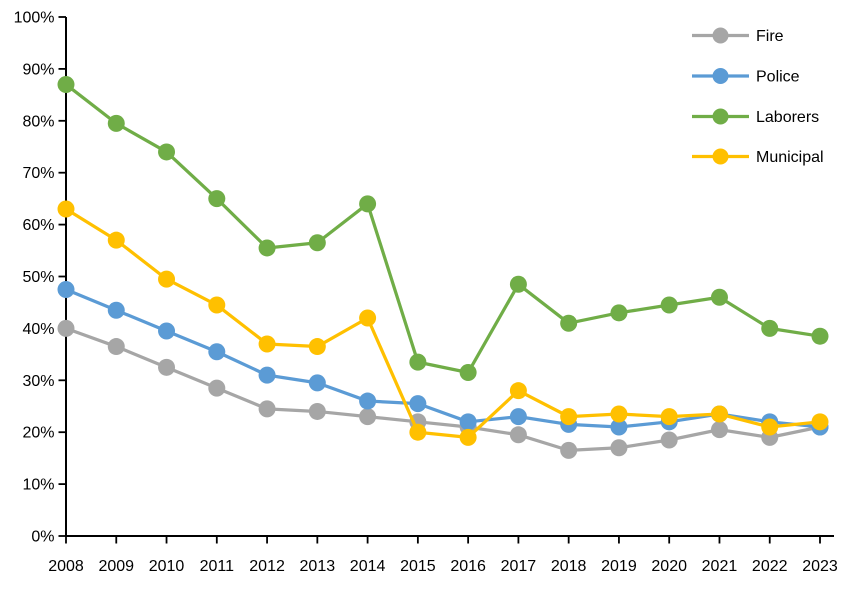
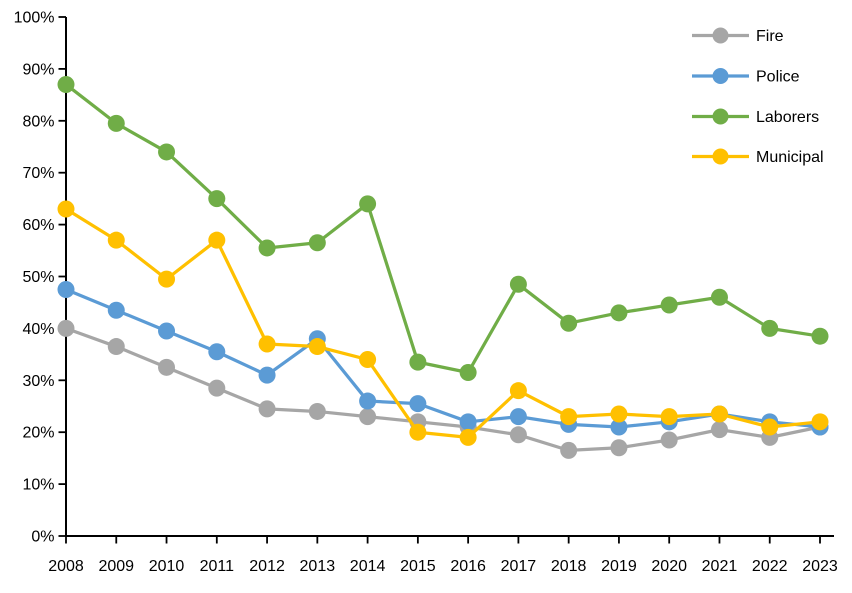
Municipal/2011: 44% -> 57%
Police/2013: 30% -> 38%
Municipal/2014: 42% -> 34%
